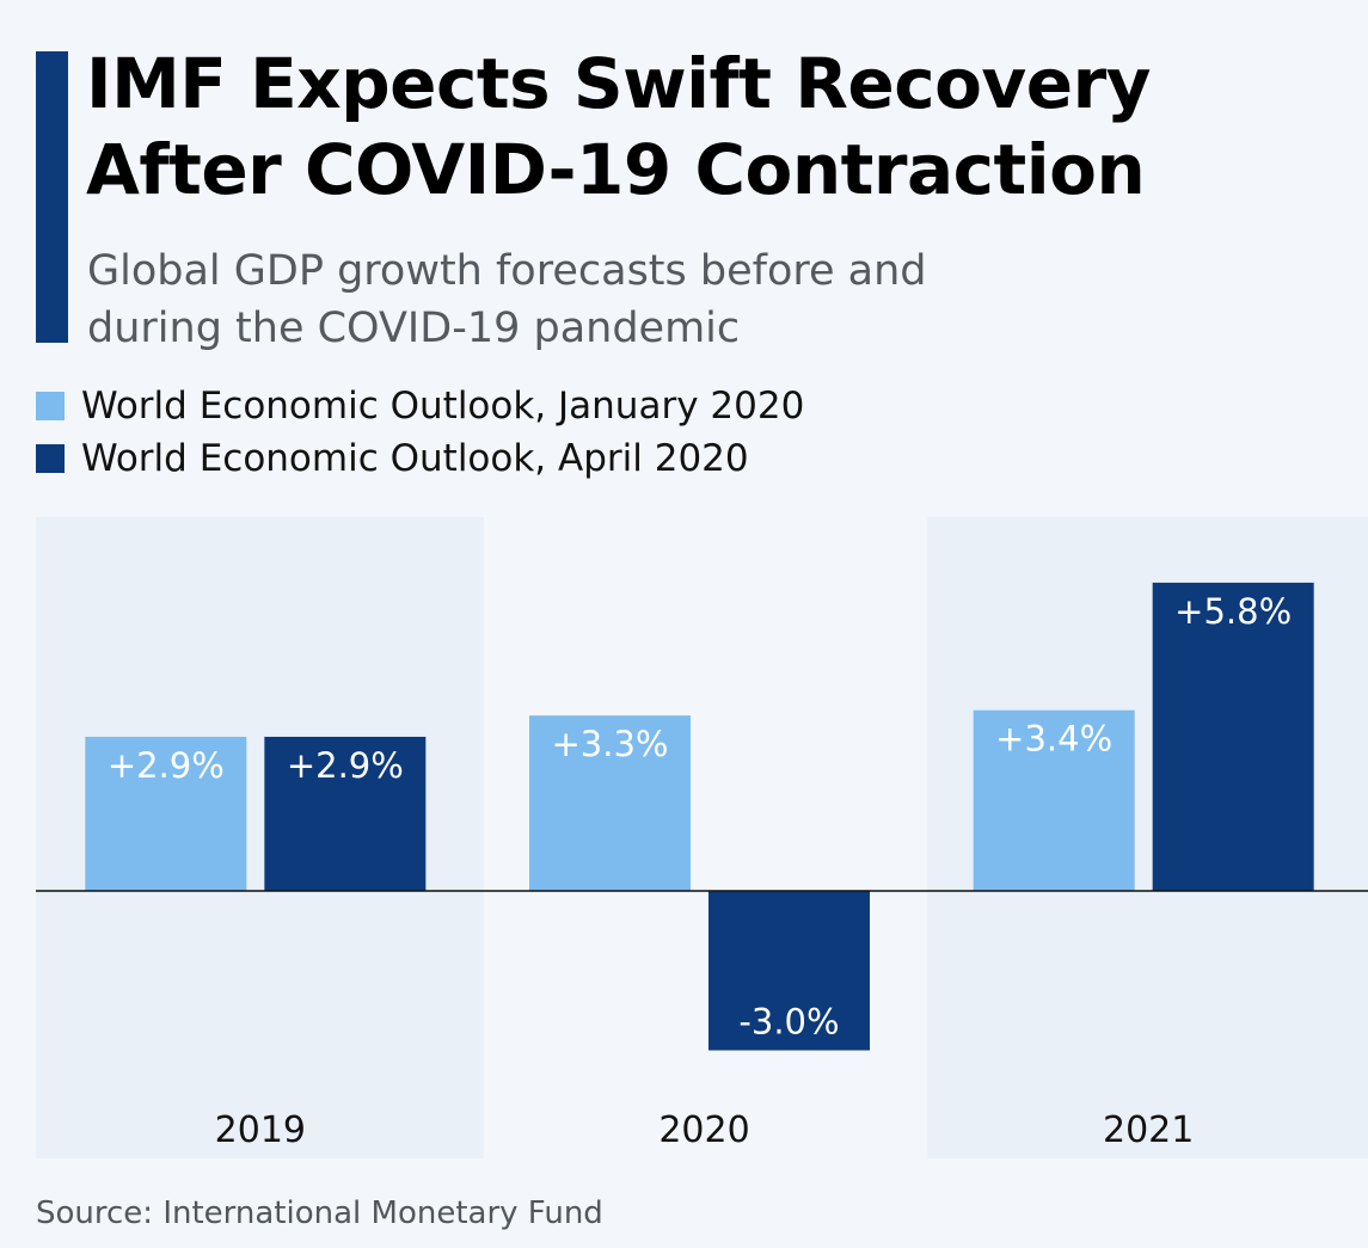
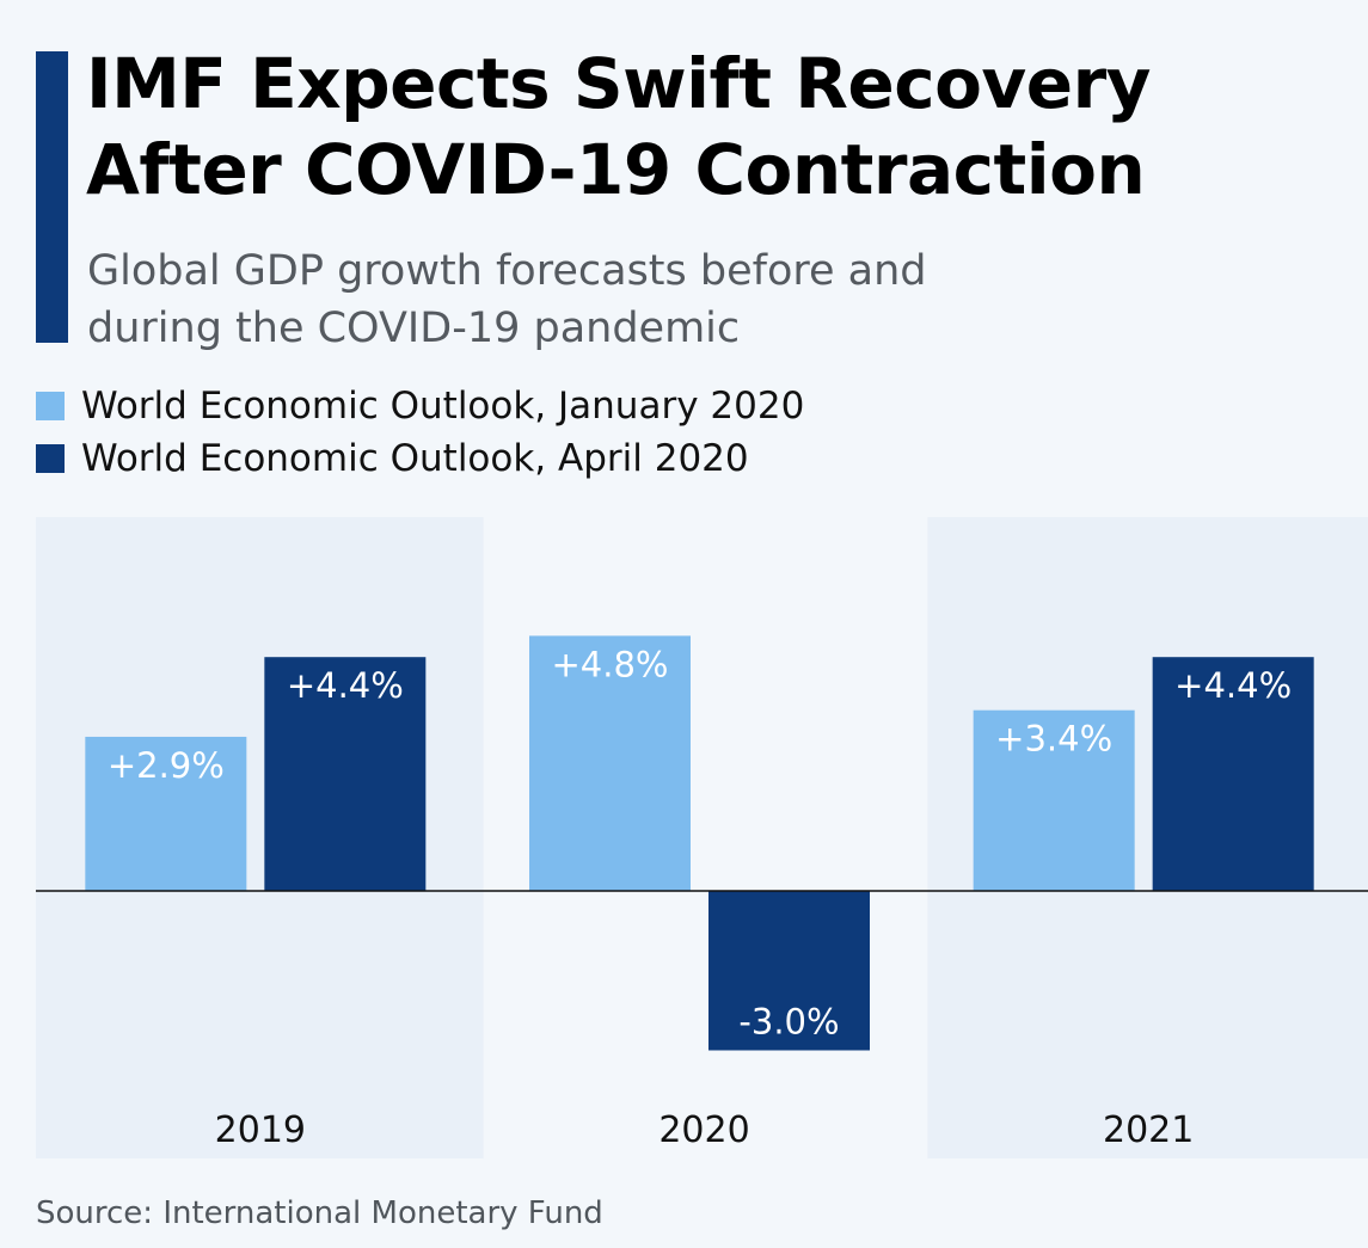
World Economic Outlook, April 2020/2019: +2.9% -> +4.4%
World Economic Outlook, January 2020/2020: +3.3% -> +4.8%
World Economic Outlook, April 2020/2021: +5.8% -> +4.4%
